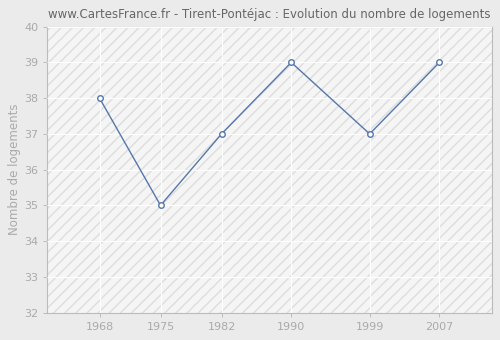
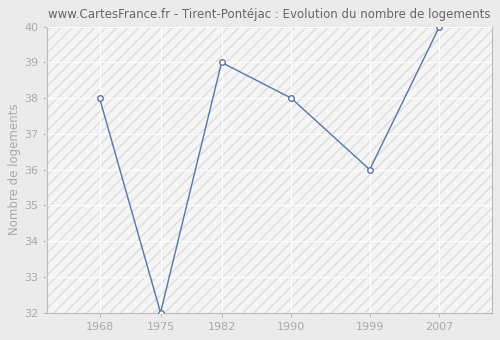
1975: 35 -> 32
1982: 37 -> 39
1990: 39 -> 38
1999: 37 -> 36
2007: 39 -> 40
